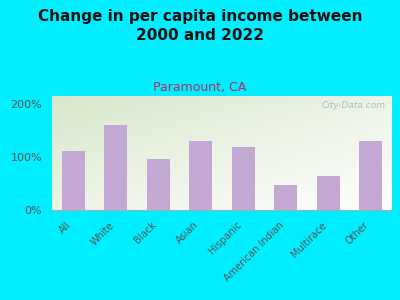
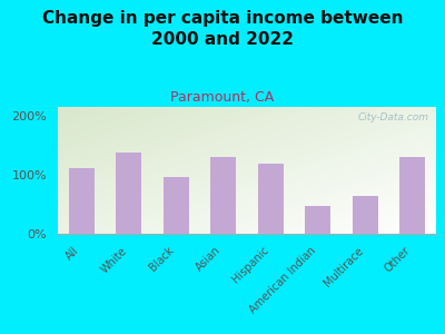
White: 160% -> 138%
